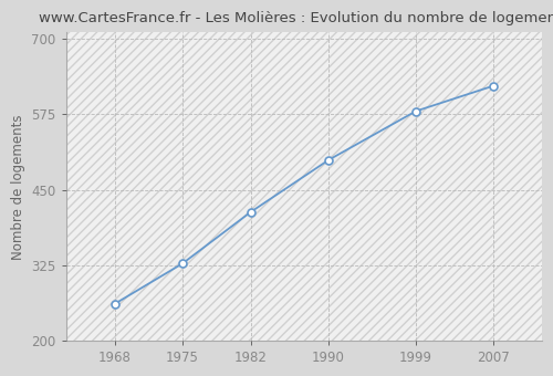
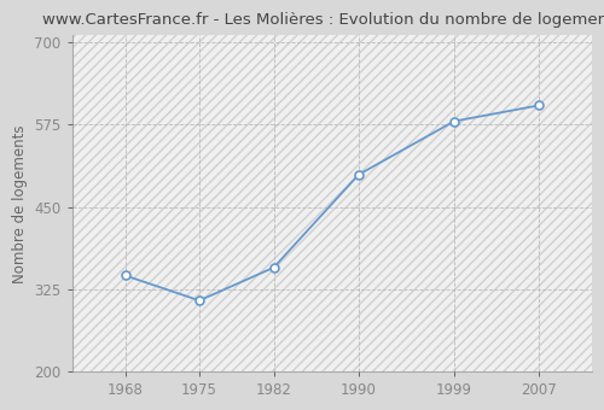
1968: 261 -> 346
1975: 328 -> 308
1982: 413 -> 358
2007: 622 -> 604
